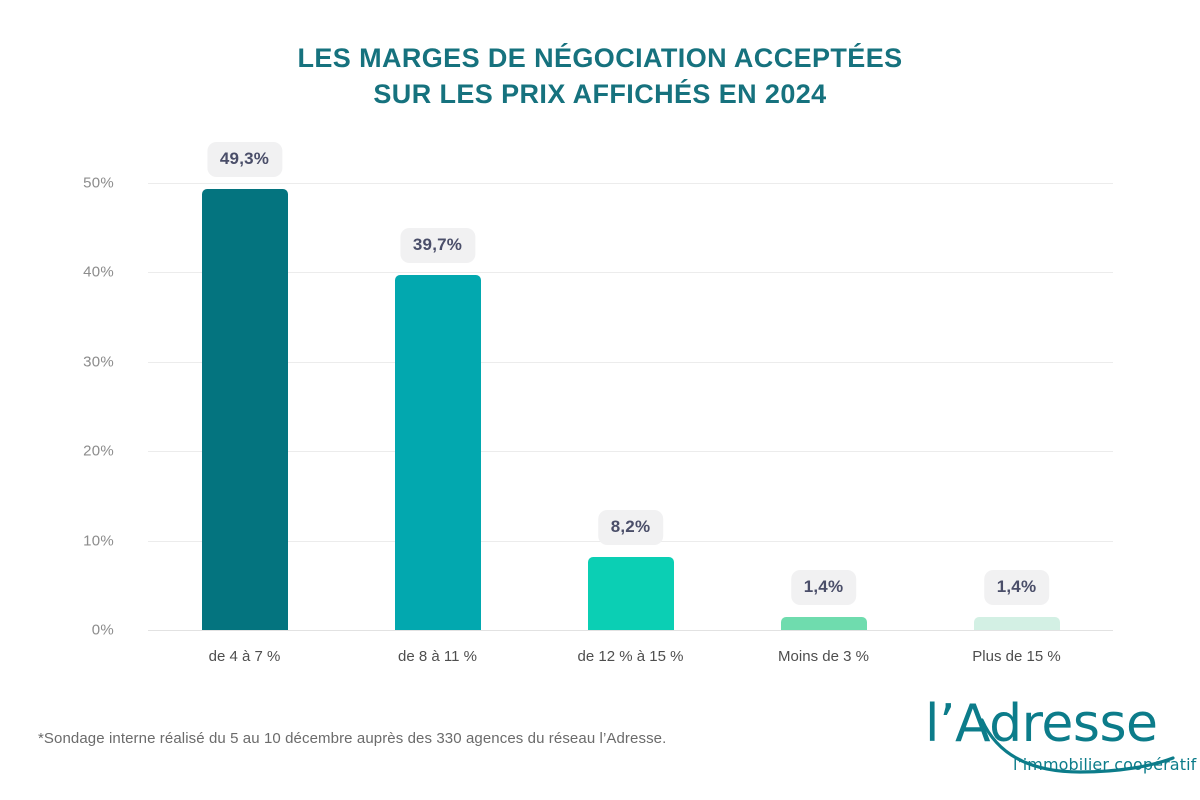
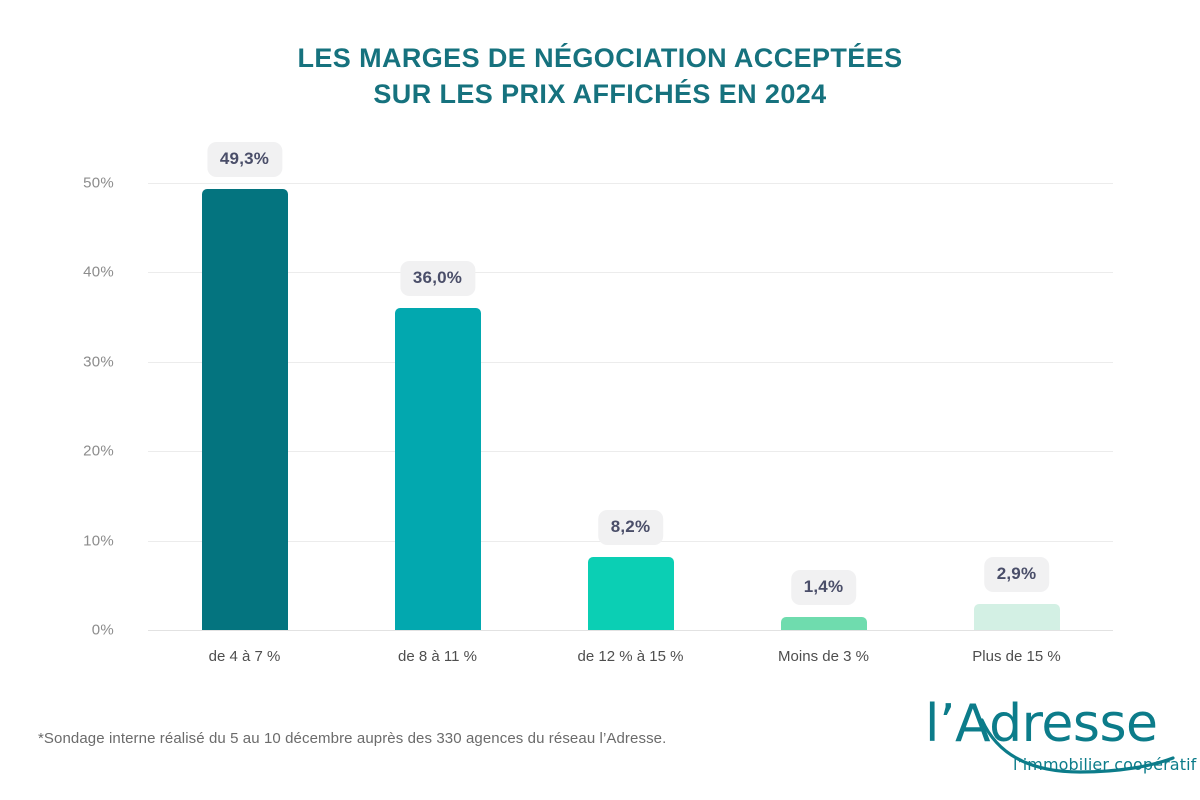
de 8 à 11 %: 39,7% -> 36,0%
Plus de 15 %: 1,4% -> 2,9%
